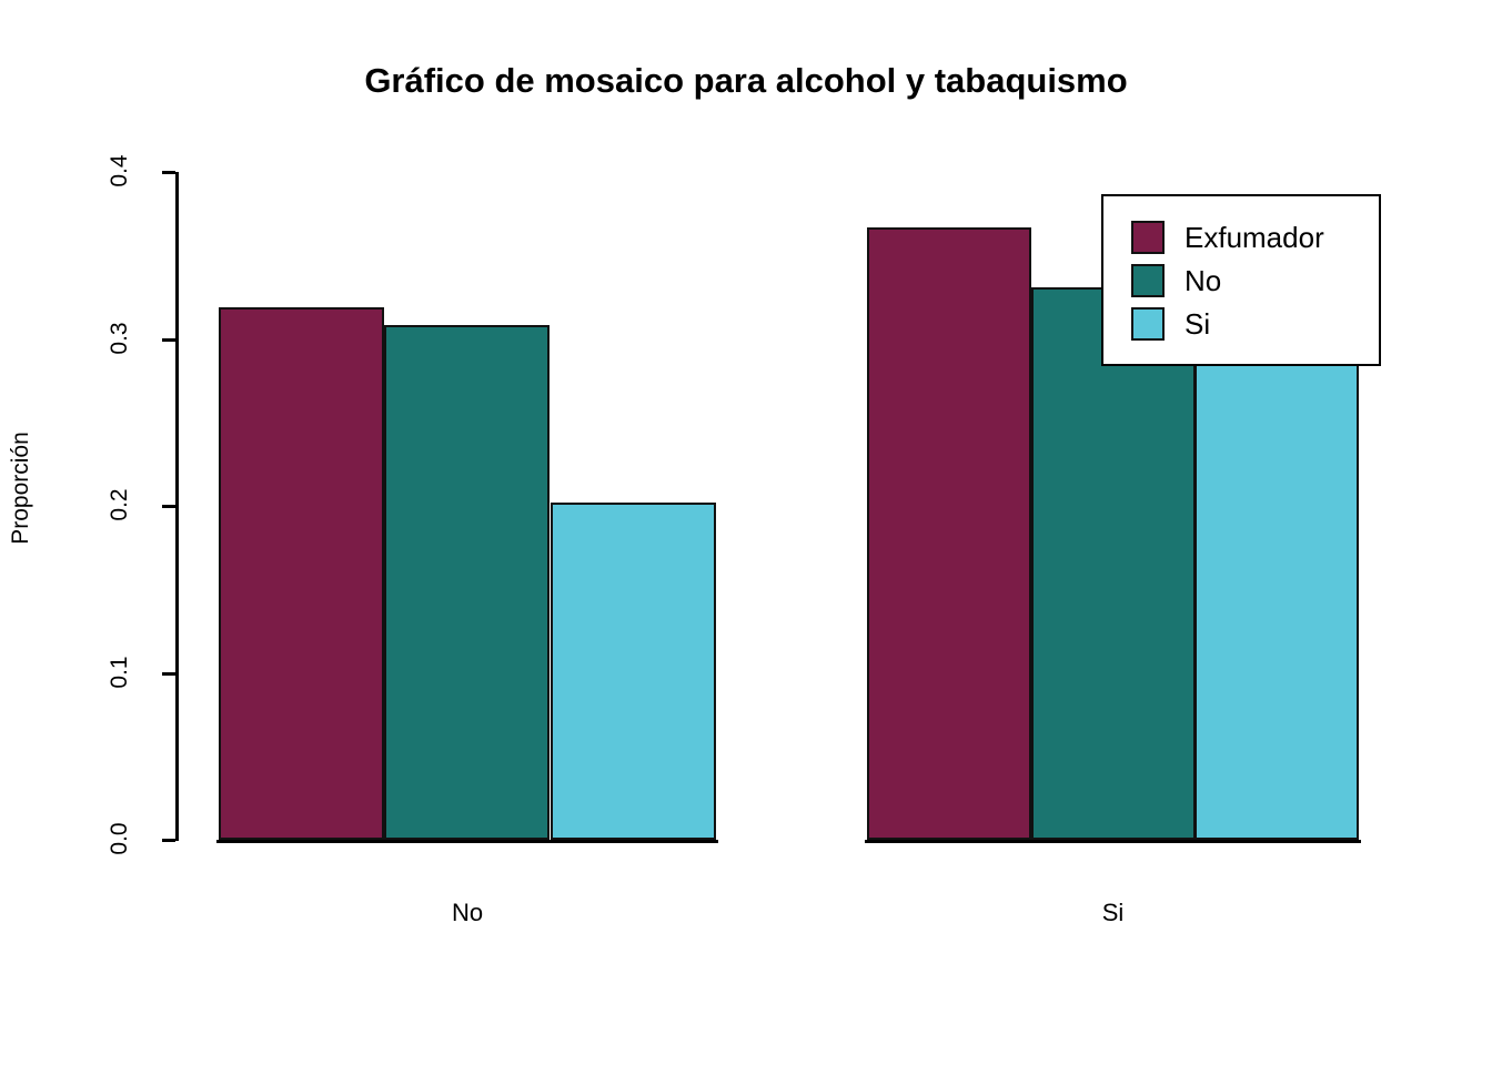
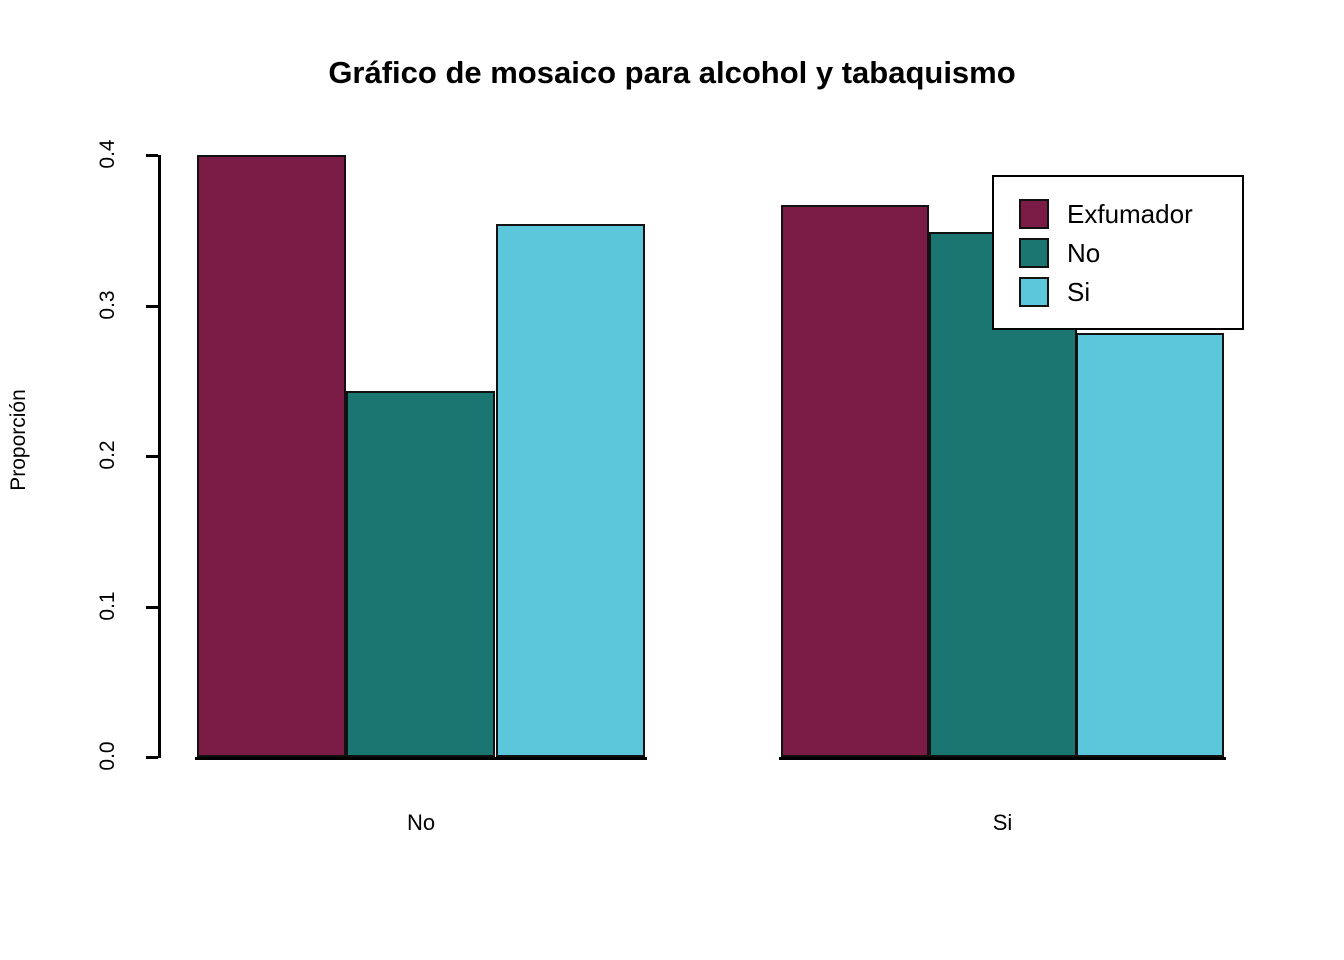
Exfumador/No: 0.319 -> 0.400
No/No: 0.308 -> 0.243
Si/No: 0.202 -> 0.354
No/Si: 0.331 -> 0.349
Si/Si: 0.296 -> 0.282
